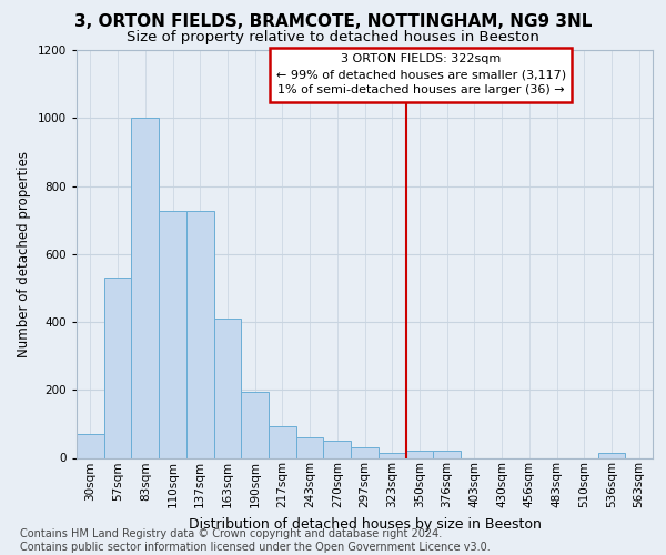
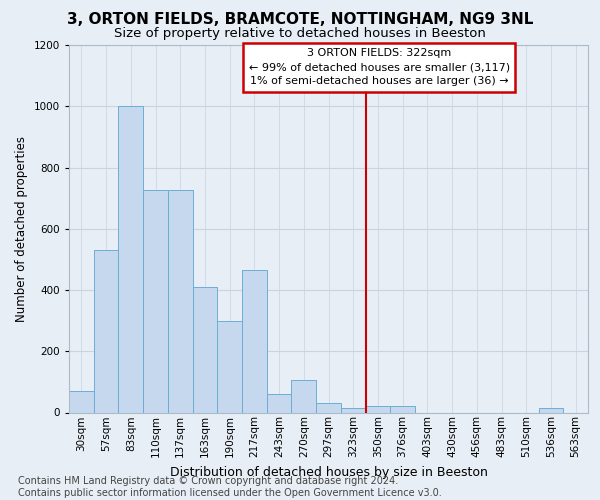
190sqm: 195 -> 300
217sqm: 93 -> 465
270sqm: 50 -> 105
